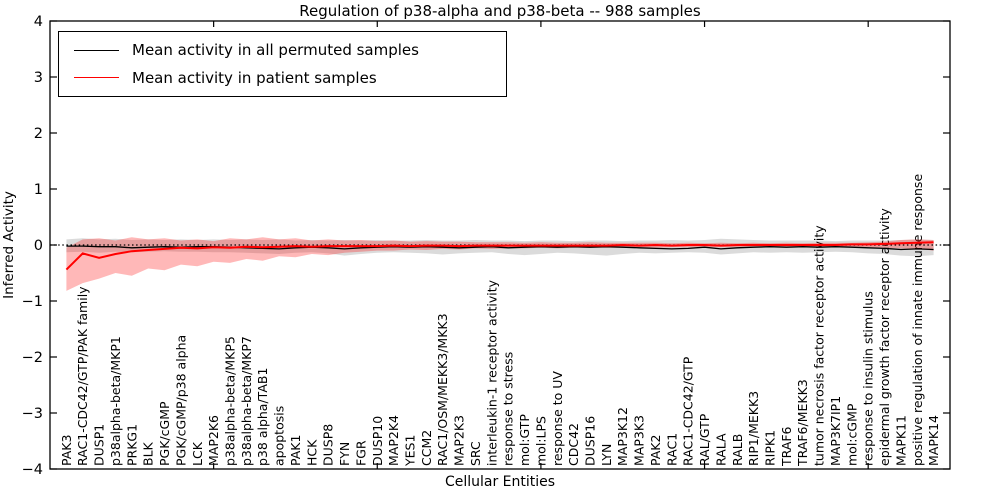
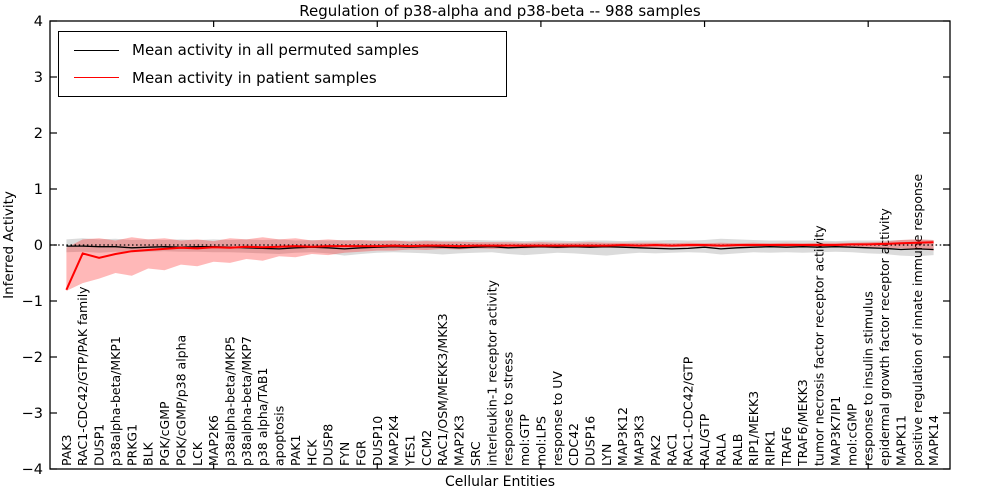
Mean activity in patient samples/PAK3: -0.4 -> -0.8
